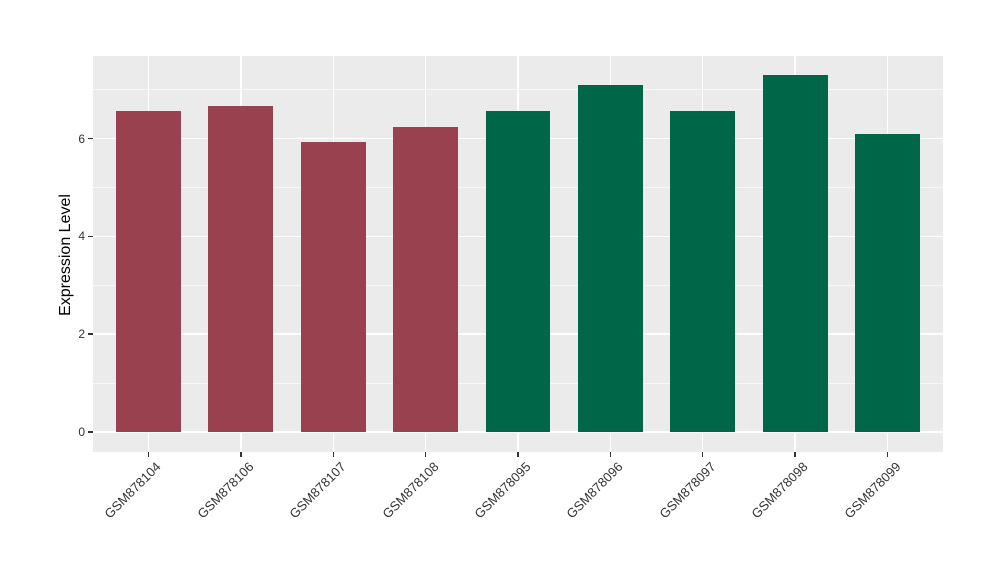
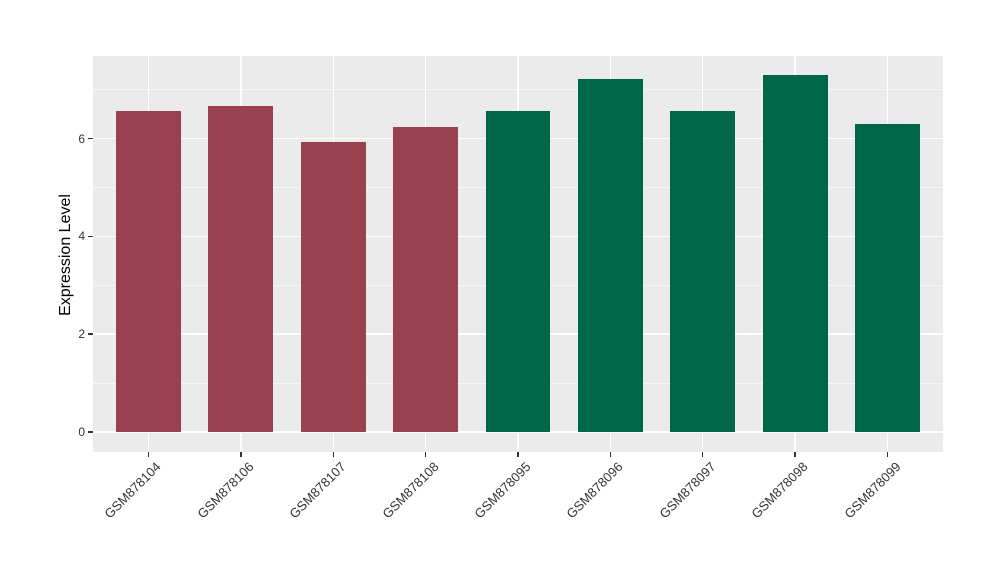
GSM878096: 7.1 -> 7.2
GSM878099: 6.1 -> 6.3
